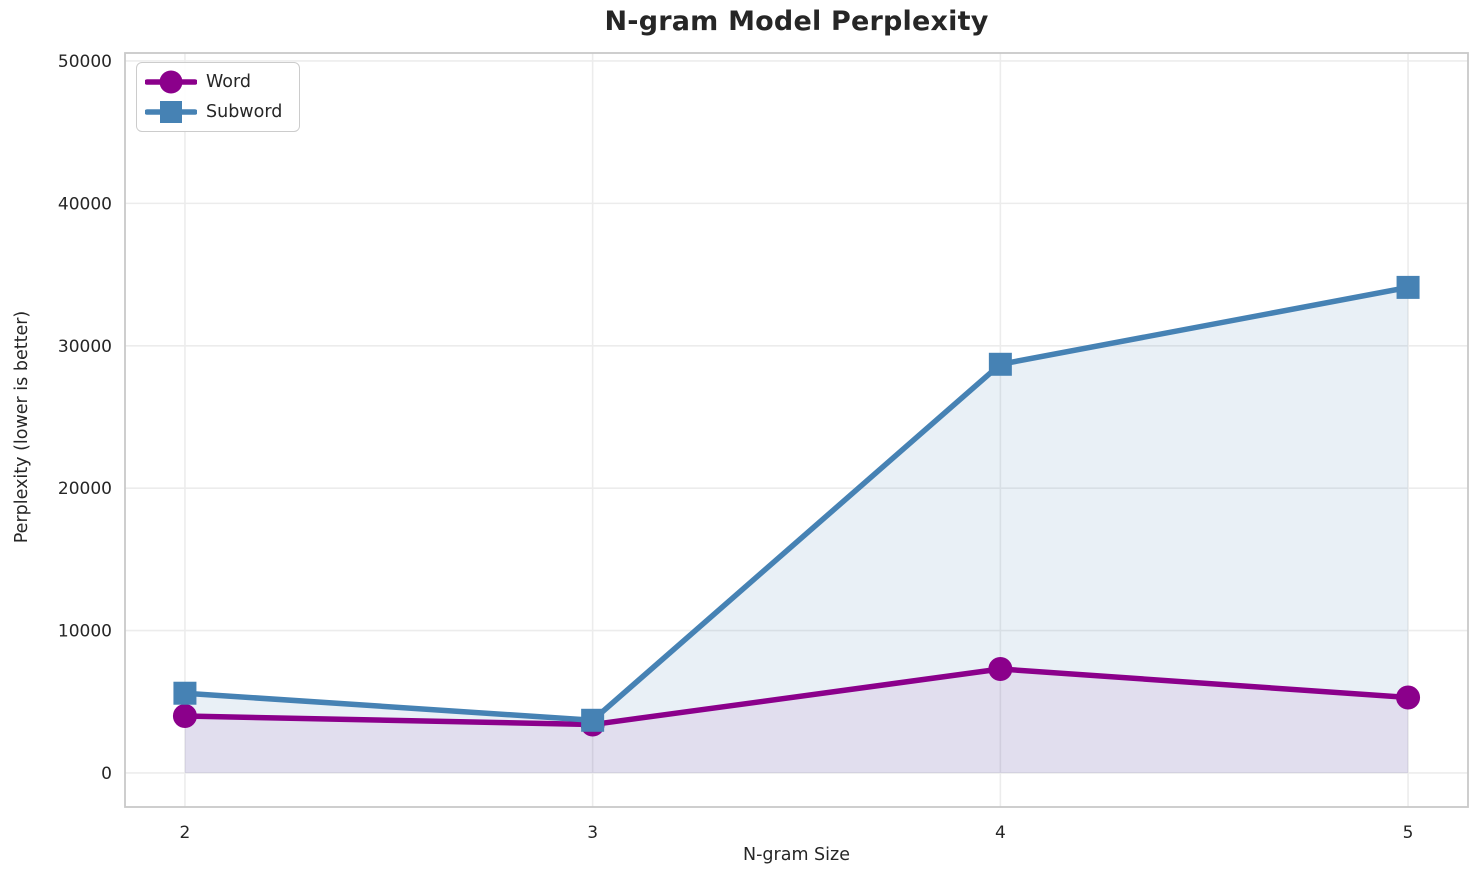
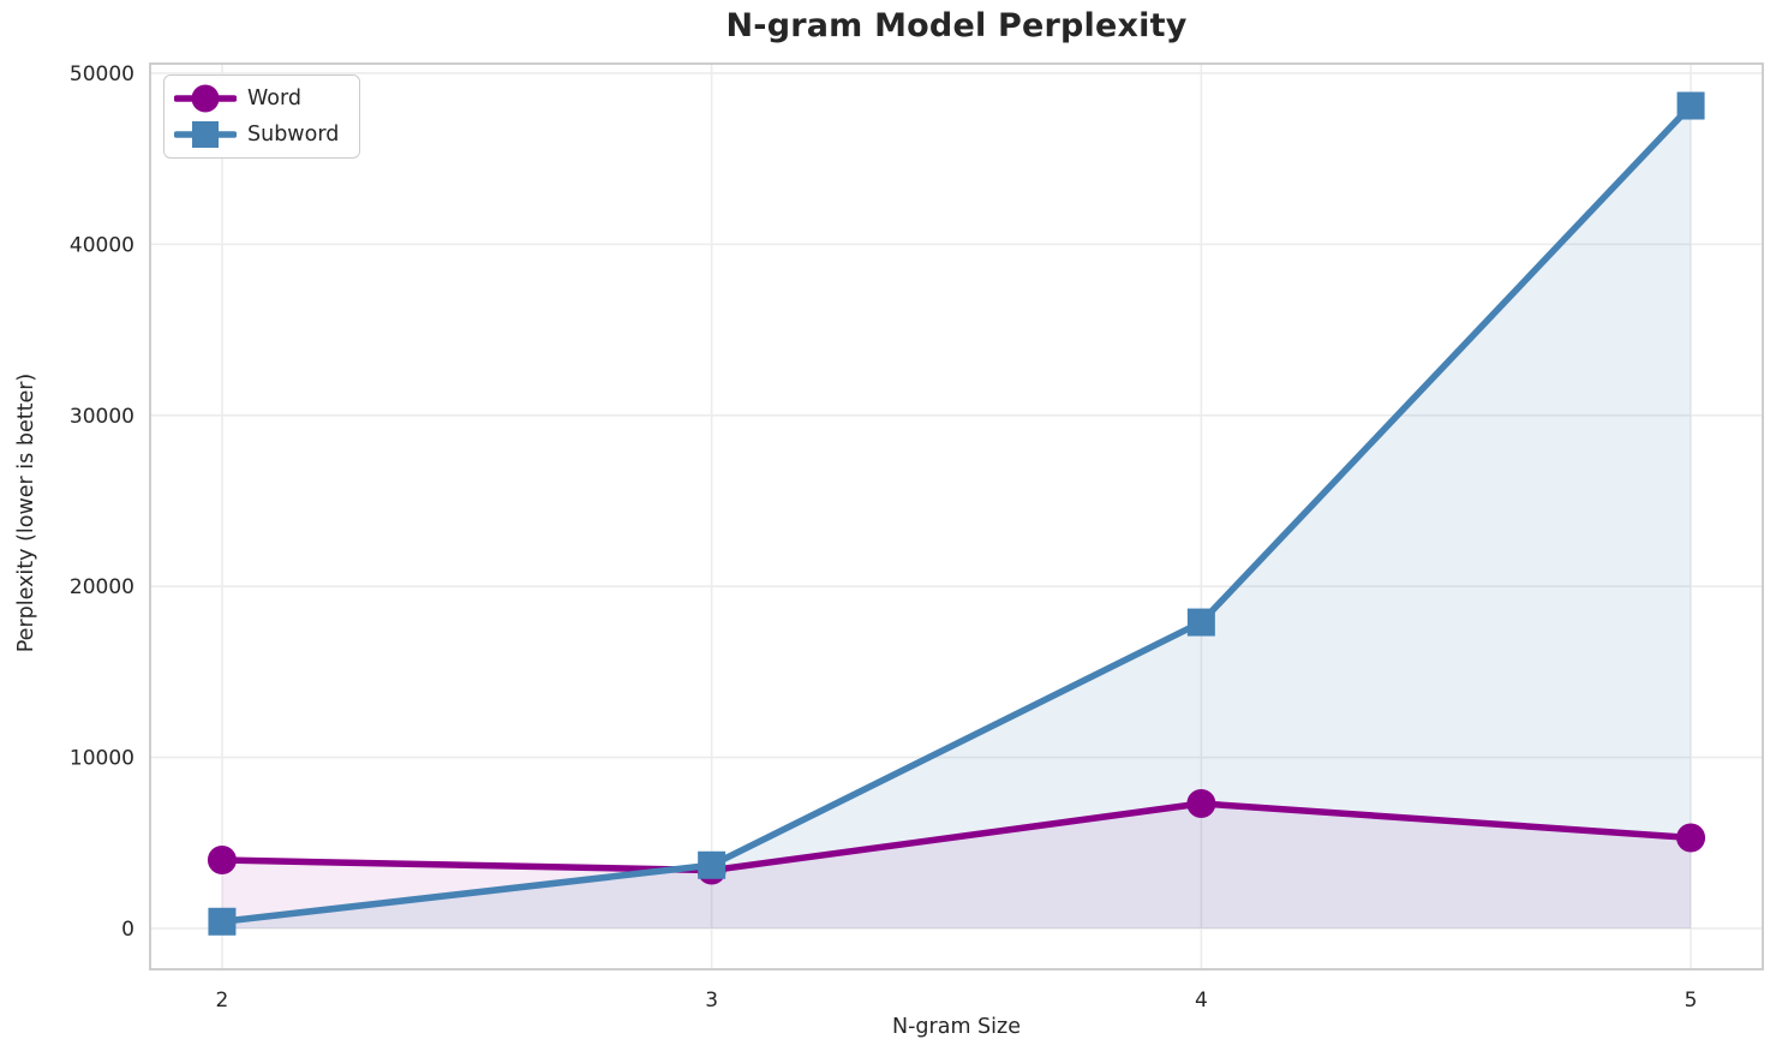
Subword/2: 5600 -> 400
Subword/4: 28700 -> 17900
Subword/5: 34100 -> 48100
